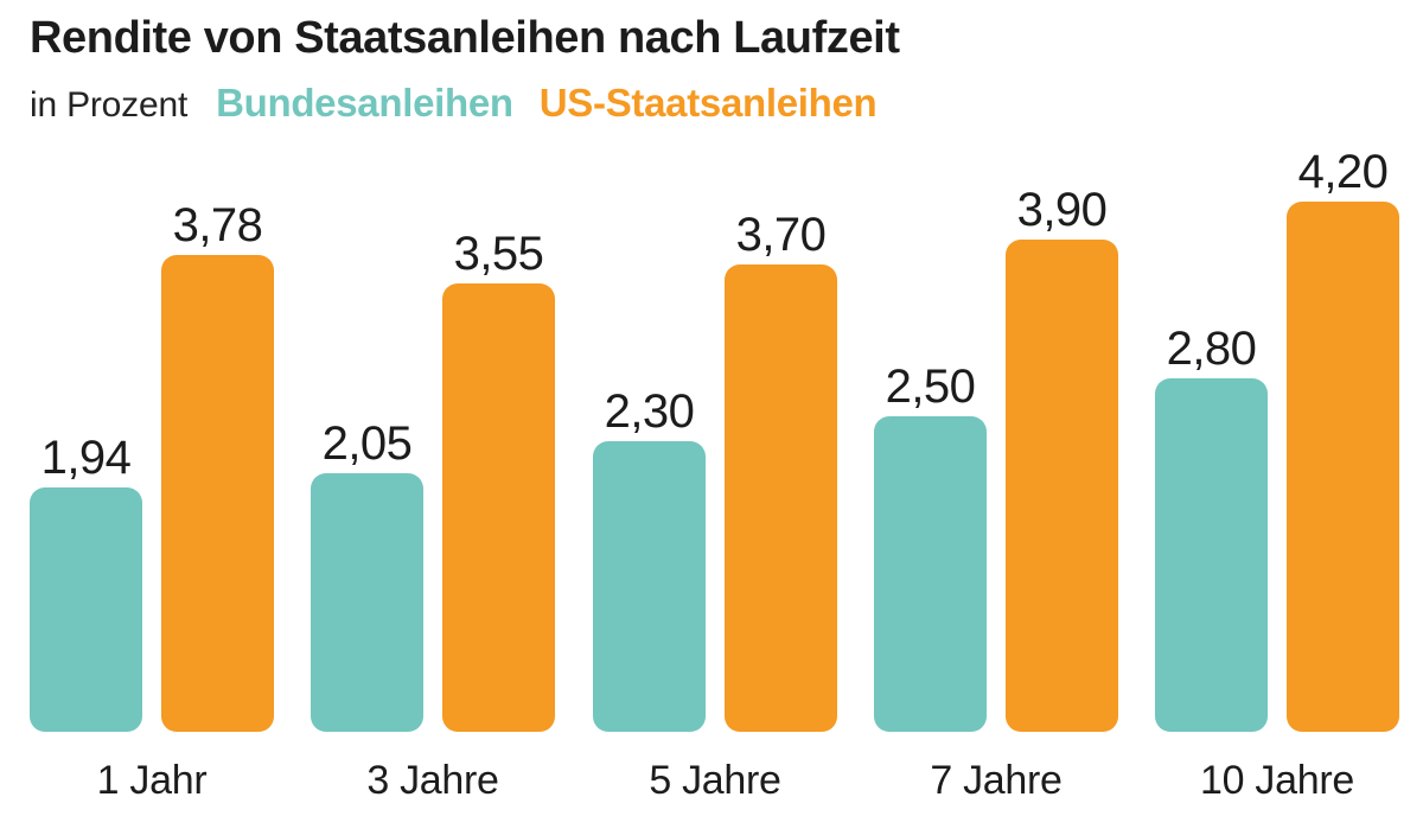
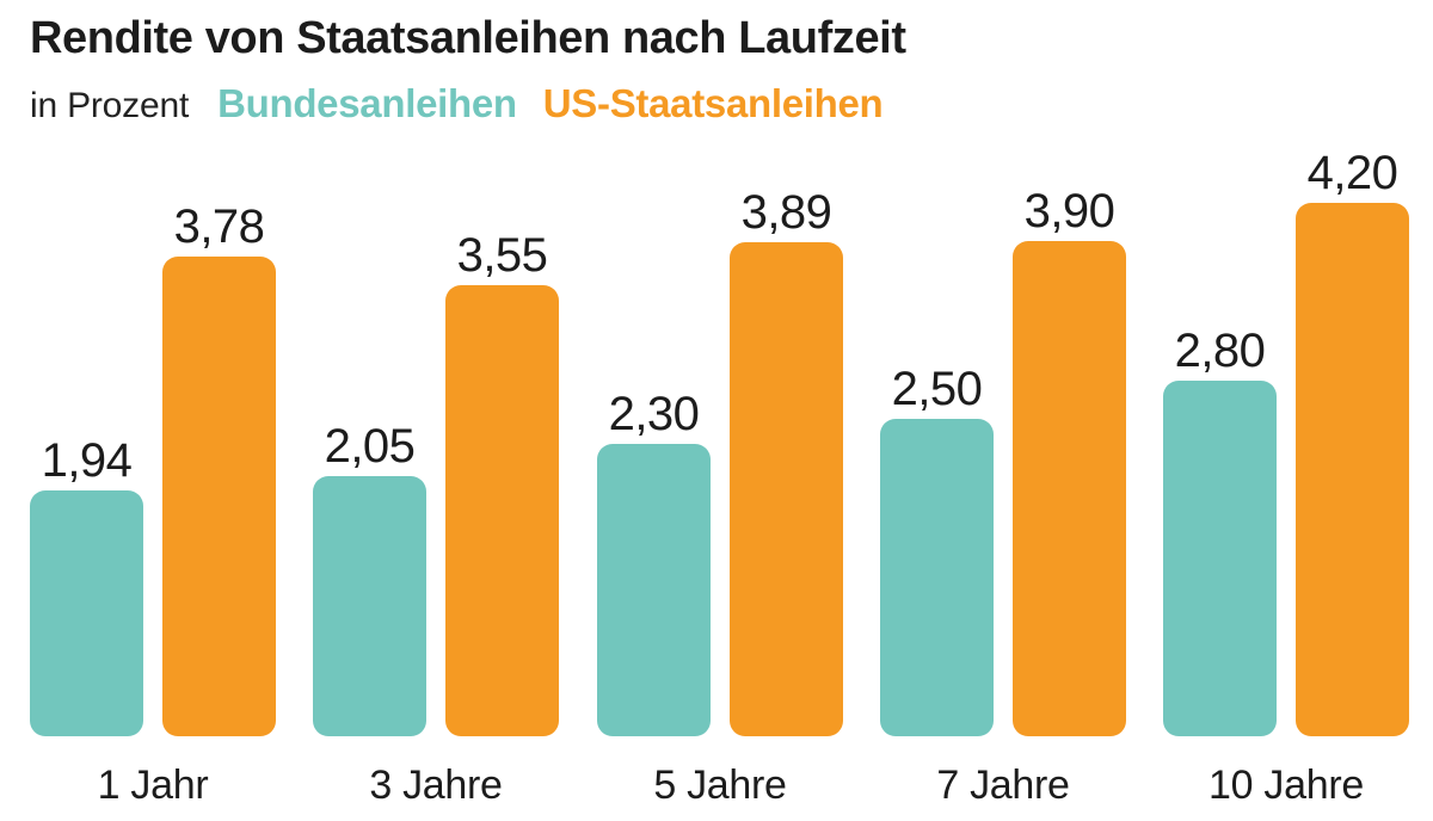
US-Staatsanleihen/5 Jahre: 3,70 -> 3,89
